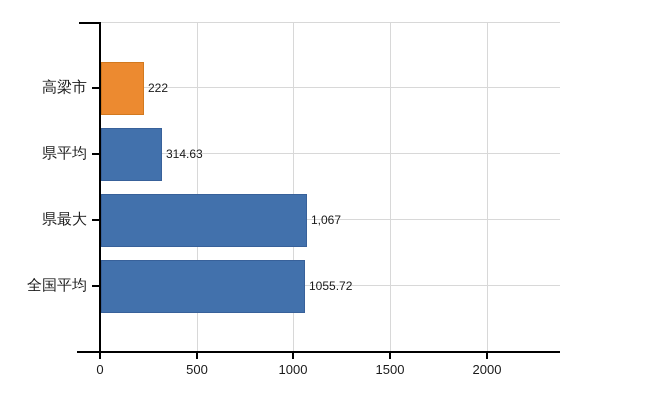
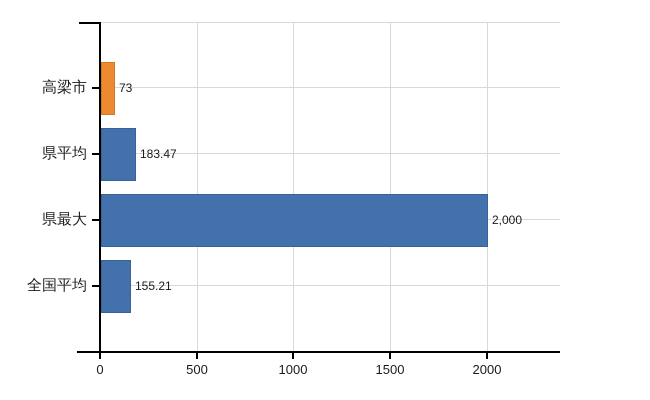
高梁市: 222 -> 73
県平均: 314.63 -> 183.47
県最大: 1,067 -> 2,000
全国平均: 1055.72 -> 155.21
